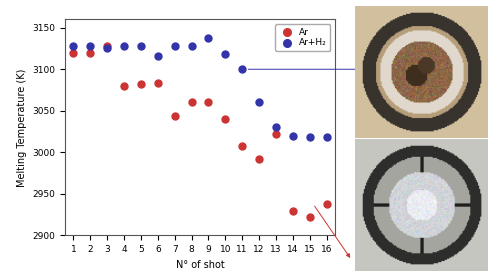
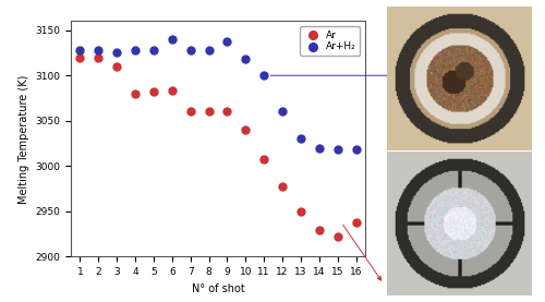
Ar/3: 3128 -> 3110
Ar+H₂/6: 3116 -> 3140
Ar/7: 3044 -> 3060
Ar/12: 2992 -> 2978
Ar/13: 3022 -> 2950
